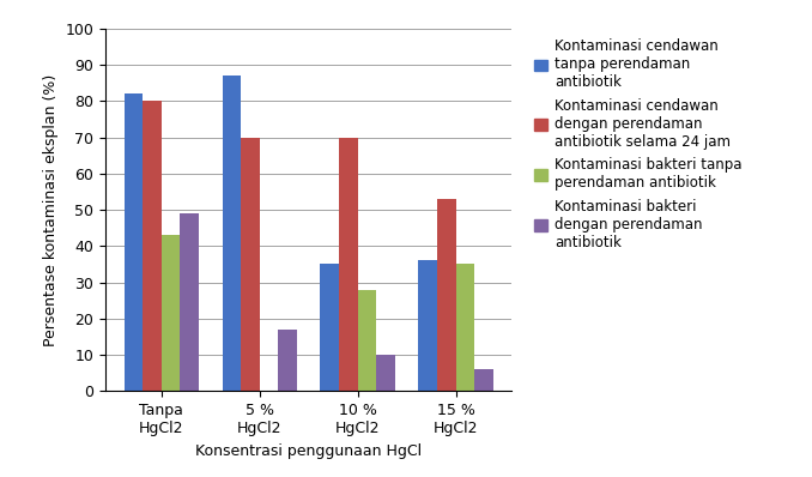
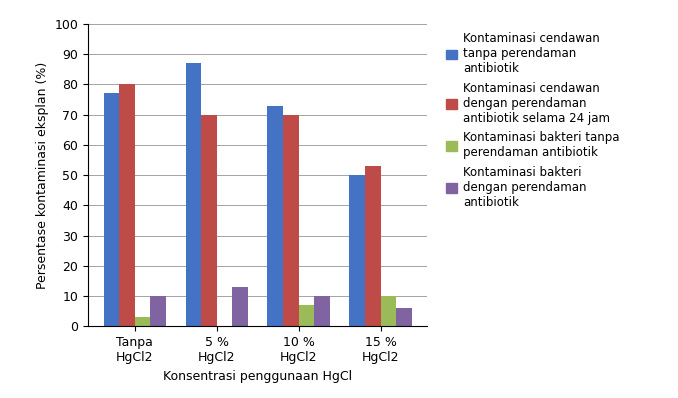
Kontaminasi cendawan tanpa perendaman antibiotik/Tanpa HgCl2: 82 -> 77
Kontaminasi bakteri tanpa perendaman antibiotik/Tanpa HgCl2: 43 -> 3
Kontaminasi bakteri dengan perendaman antibiotik/Tanpa HgCl2: 49 -> 10
Kontaminasi bakteri dengan perendaman antibiotik/5 % HgCl2: 17 -> 13
Kontaminasi cendawan tanpa perendaman antibiotik/10 % HgCl2: 35 -> 73
Kontaminasi bakteri tanpa perendaman antibiotik/10 % HgCl2: 28 -> 7
Kontaminasi cendawan tanpa perendaman antibiotik/15 % HgCl2: 36 -> 50
Kontaminasi bakteri tanpa perendaman antibiotik/15 % HgCl2: 35 -> 10
